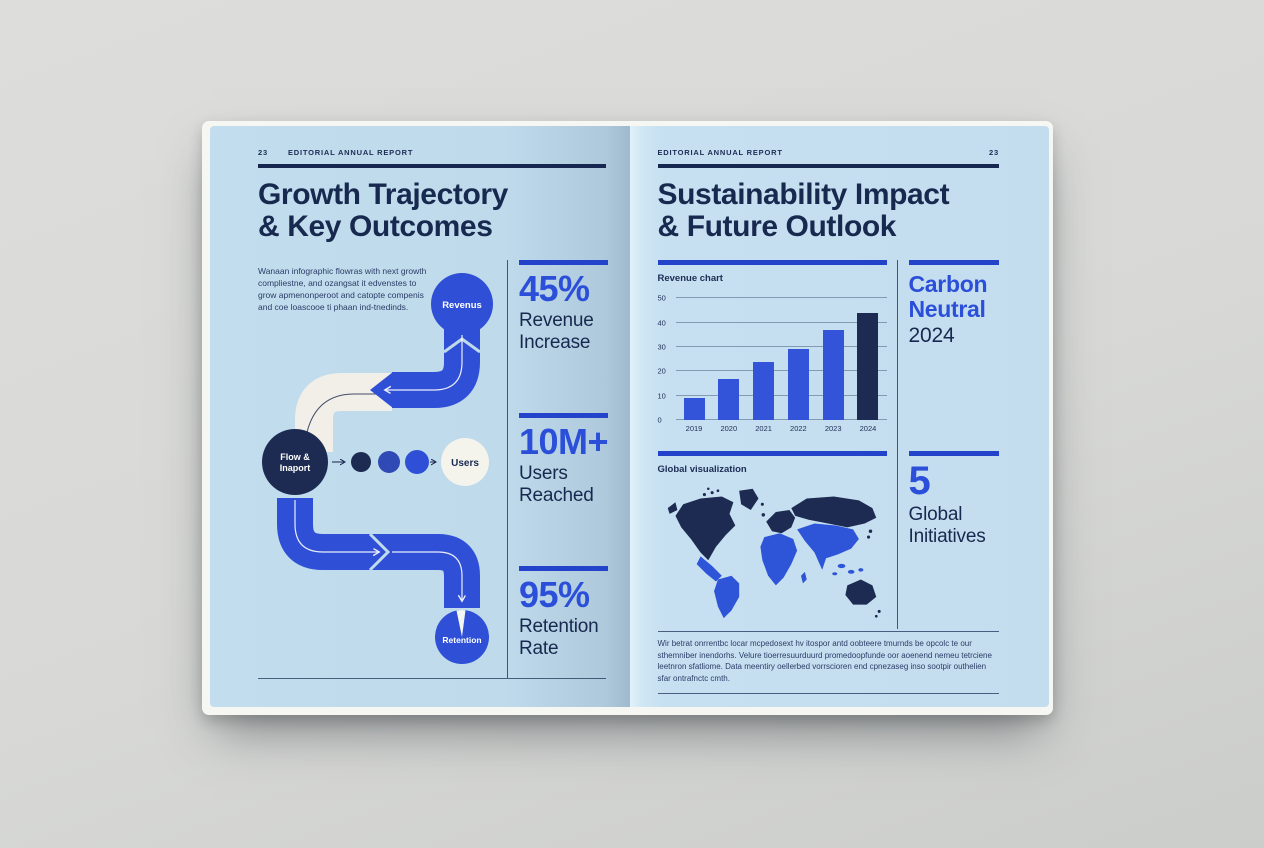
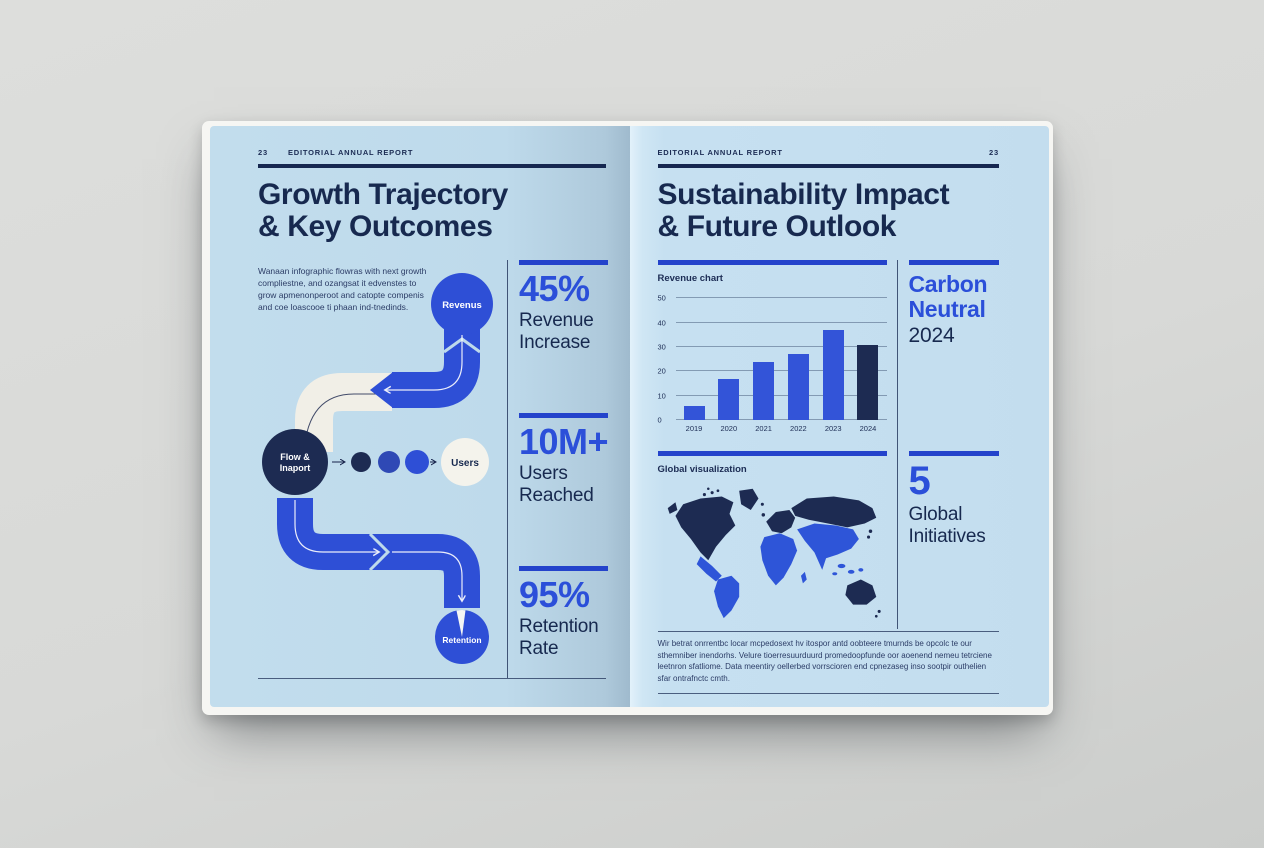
2019: 9 -> 6
2022: 29 -> 27
2024: 44 -> 31
